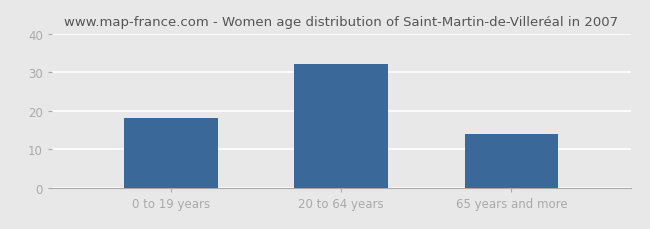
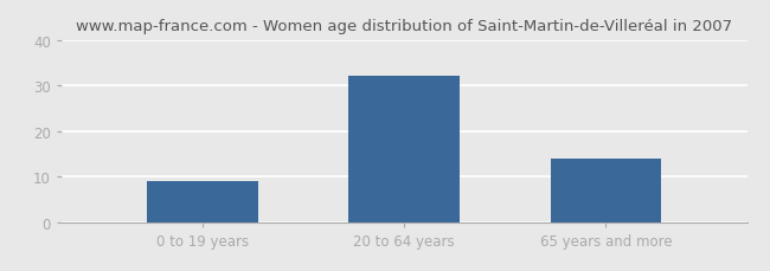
0 to 19 years: 18 -> 9
